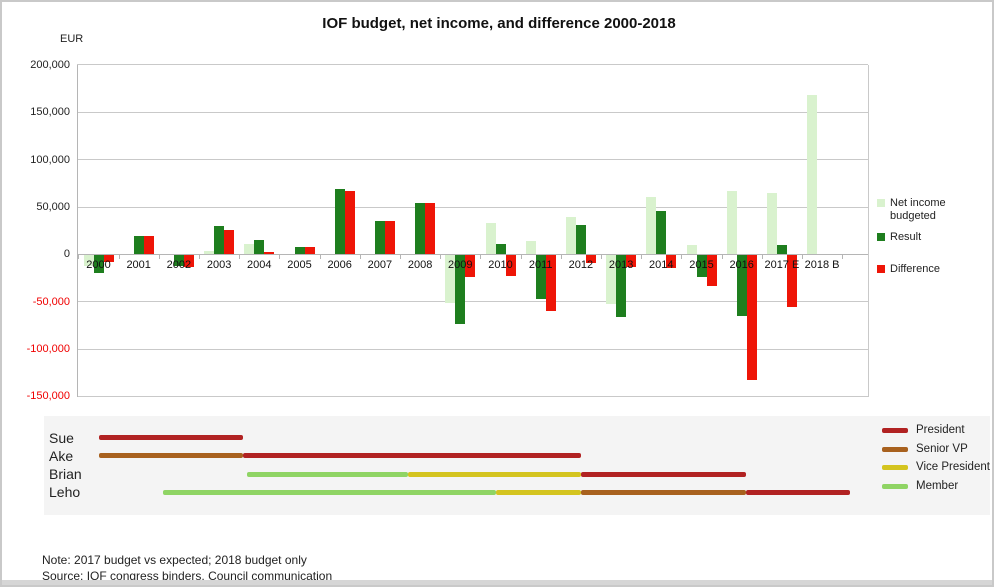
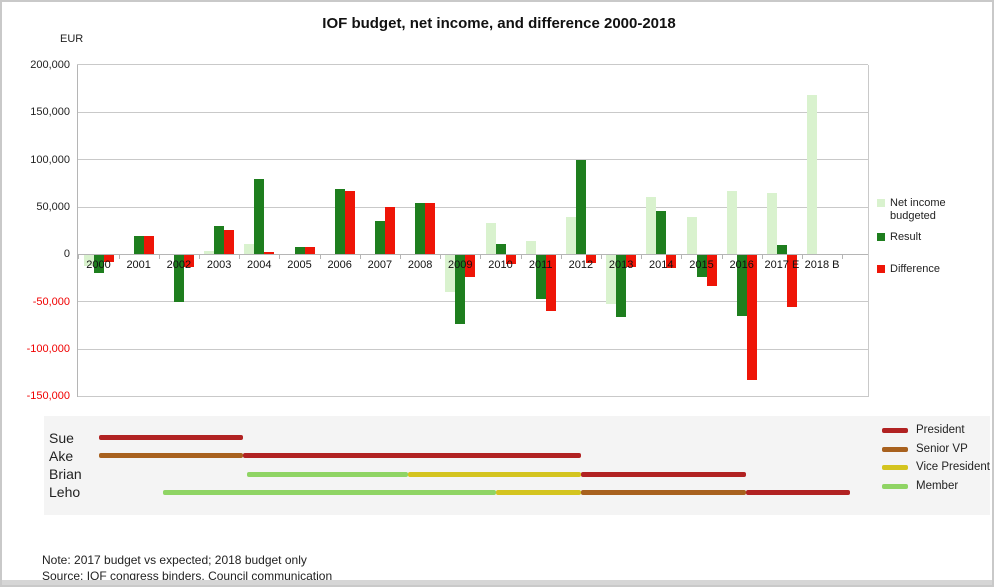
Result/2002: -10000 -> -50000
Result/2004: 20000 -> 80000
Difference/2007: 40000 -> 50000
Net income budgeted/2009: -50000 -> -40000
Difference/2010: -20000 -> -10000
Result/2012: 30000 -> 100000
Net income budgeted/2015: 10000 -> 40000
